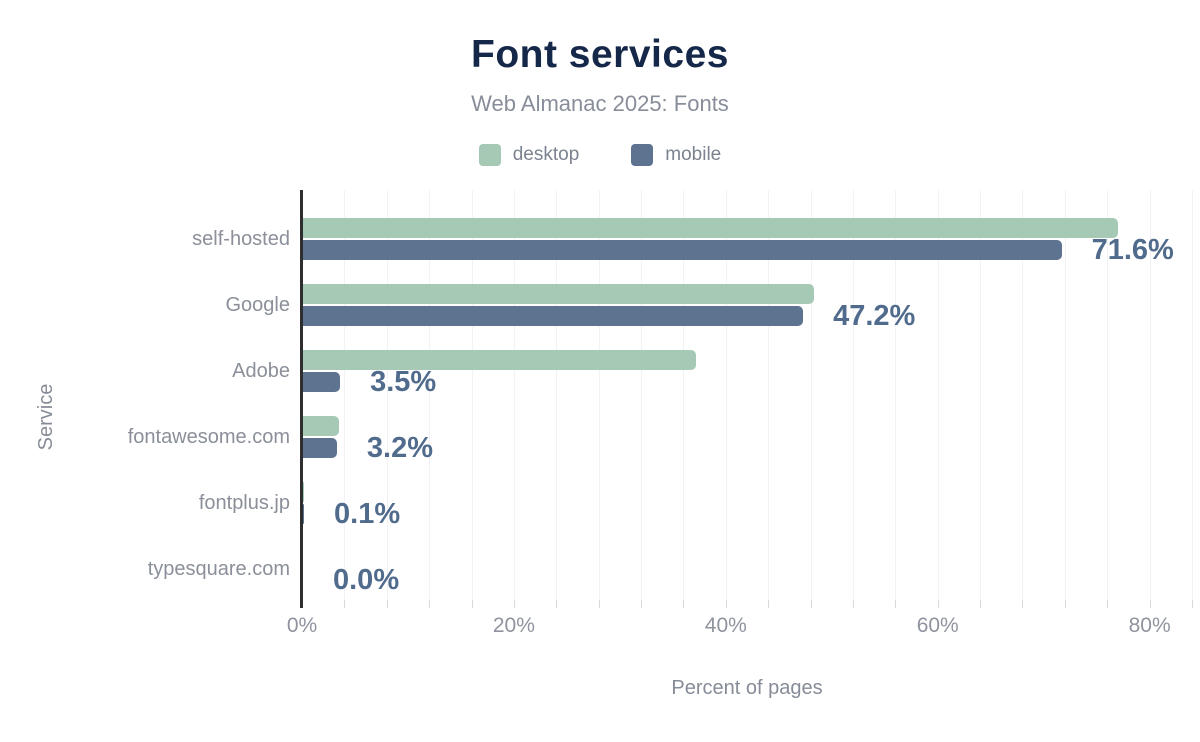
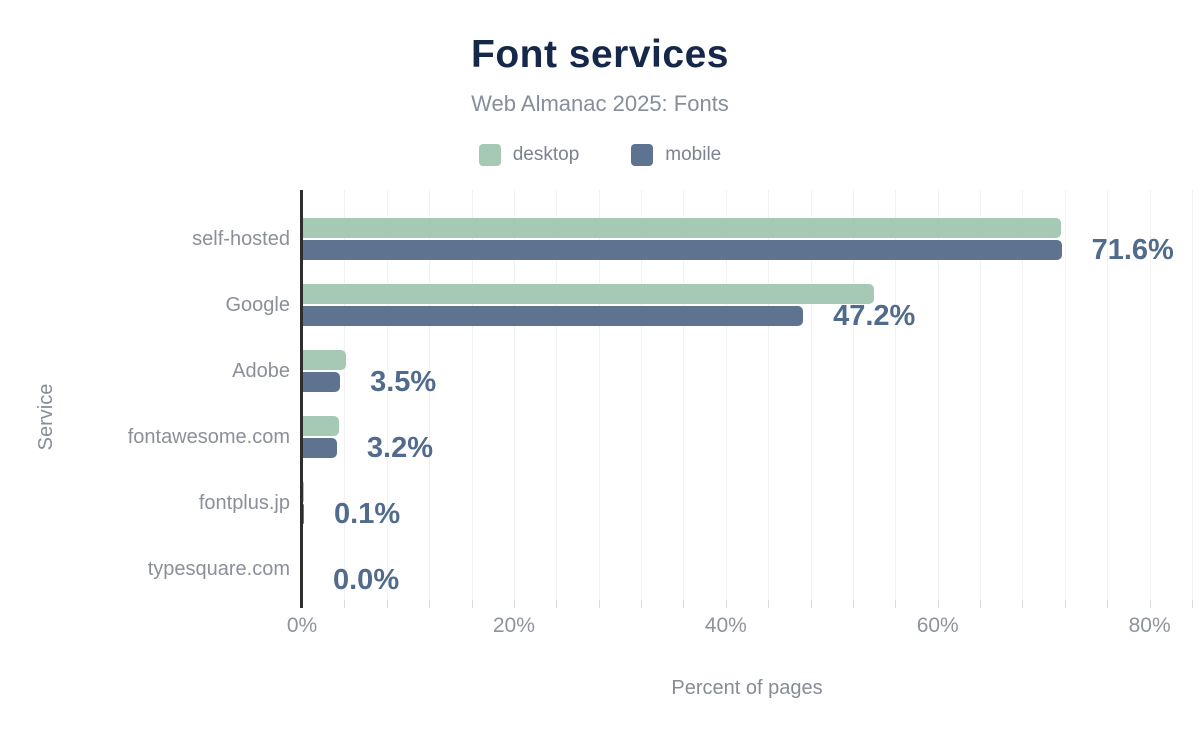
desktop/self-hosted: 76.9% -> 71.5%
desktop/Google: 48.2% -> 53.9%
desktop/Adobe: 37.1% -> 4.1%
